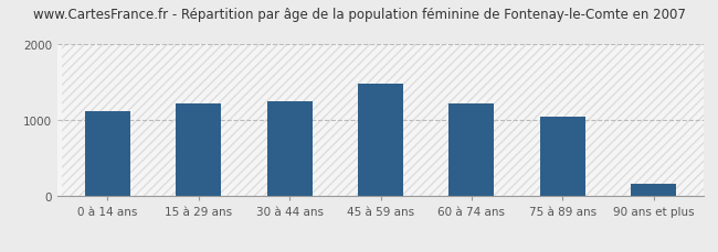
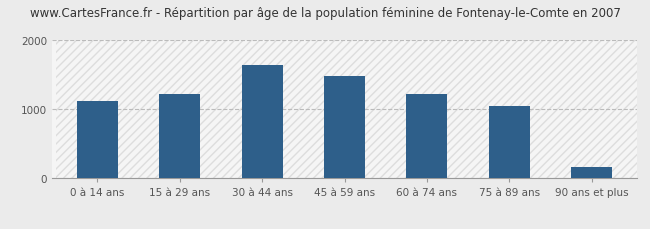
30 à 44 ans: 1260 -> 1640
